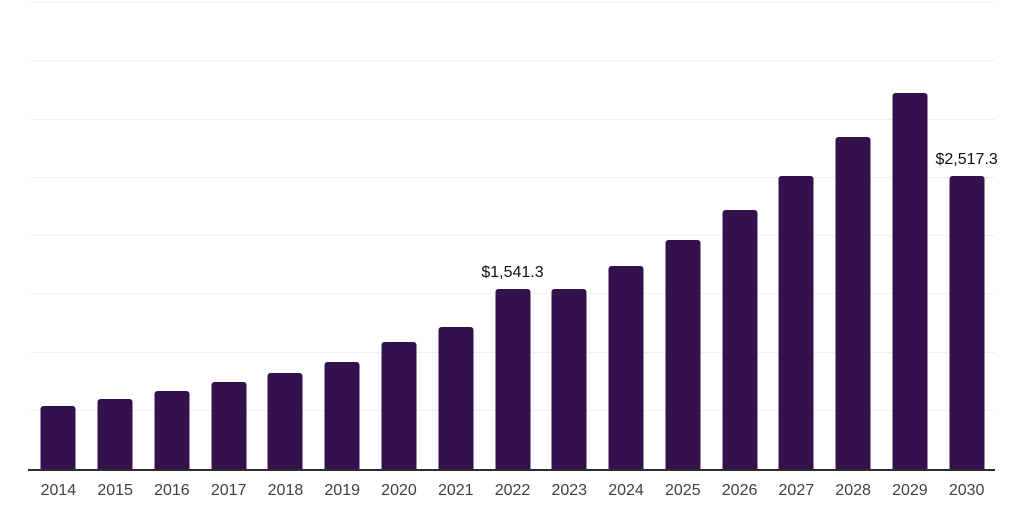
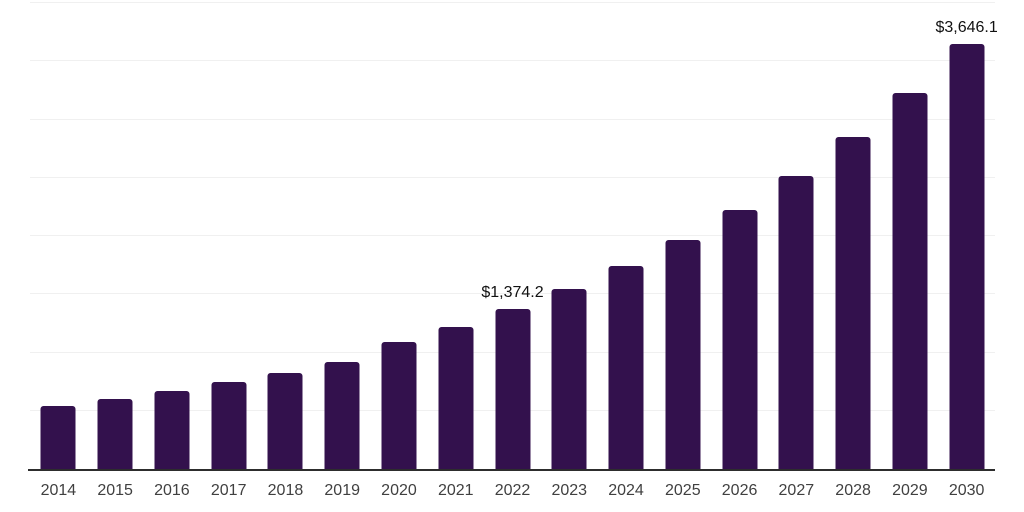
2022: $1,541.3 -> $1,374.2
2030: $2,517.3 -> $3,646.1
